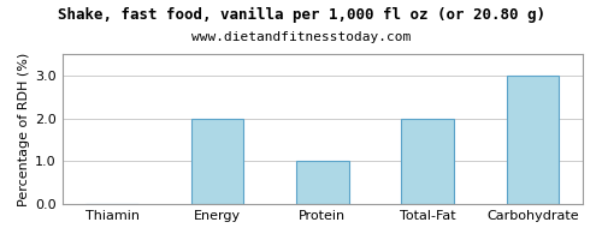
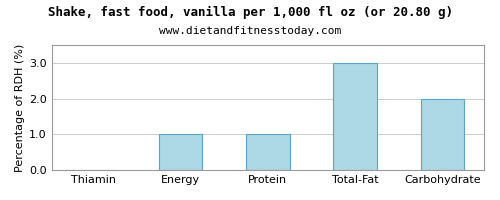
Energy: 2 -> 1
Total-Fat: 2 -> 3
Carbohydrate: 3 -> 2
